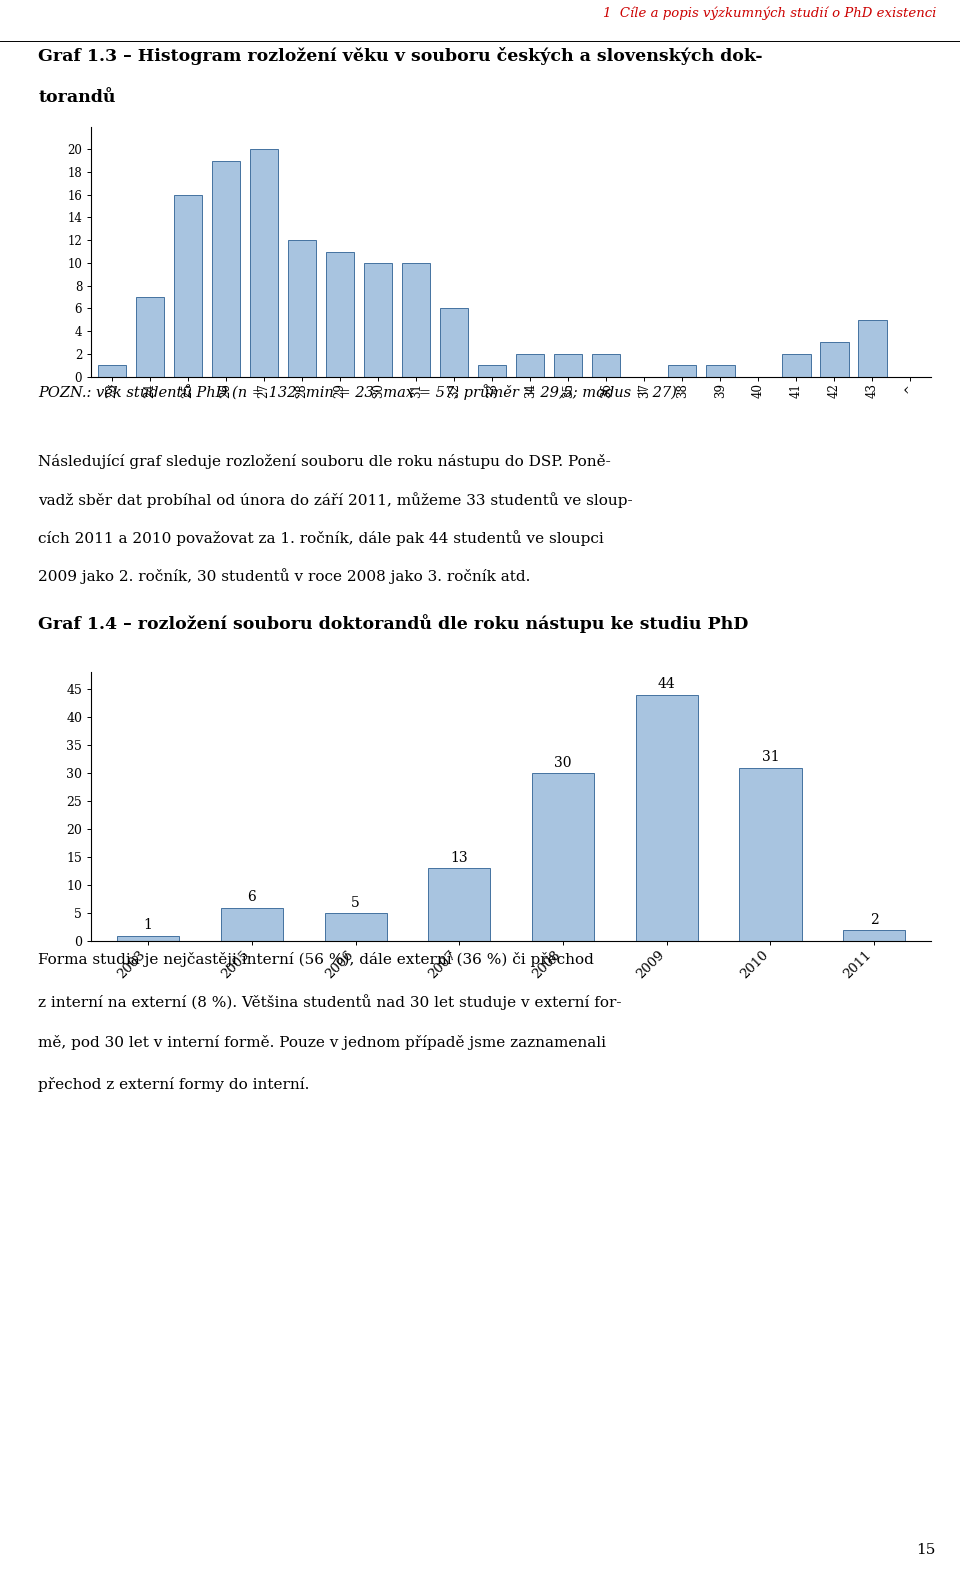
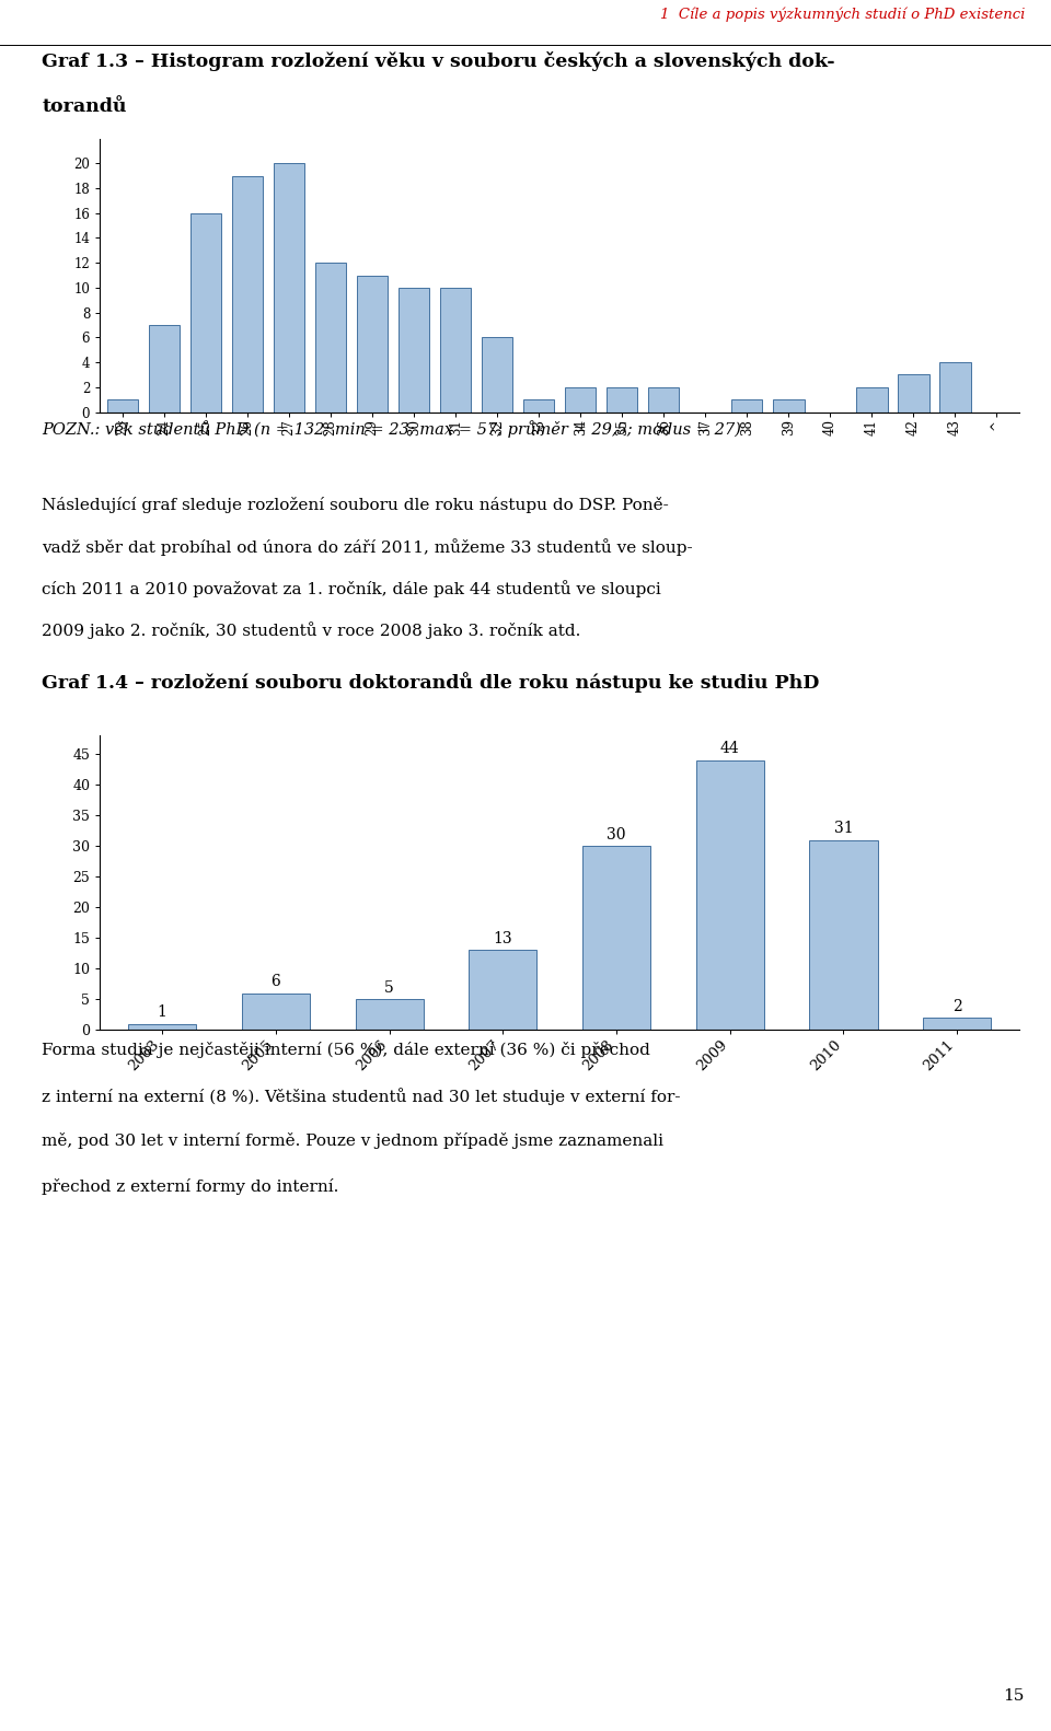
43: 5 -> 4
